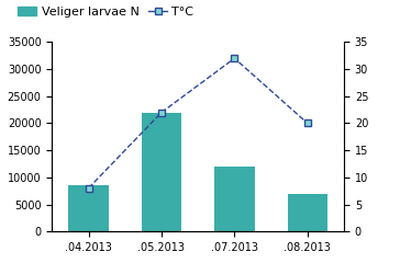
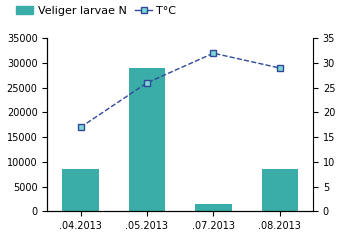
T°C/.04.2013: 8 -> 17
Veliger larvae N/.05.2013: 22000 -> 29000
T°C/.05.2013: 22 -> 26
Veliger larvae N/.07.2013: 12000 -> 1500
Veliger larvae N/.08.2013: 7000 -> 8500
T°C/.08.2013: 20 -> 29
